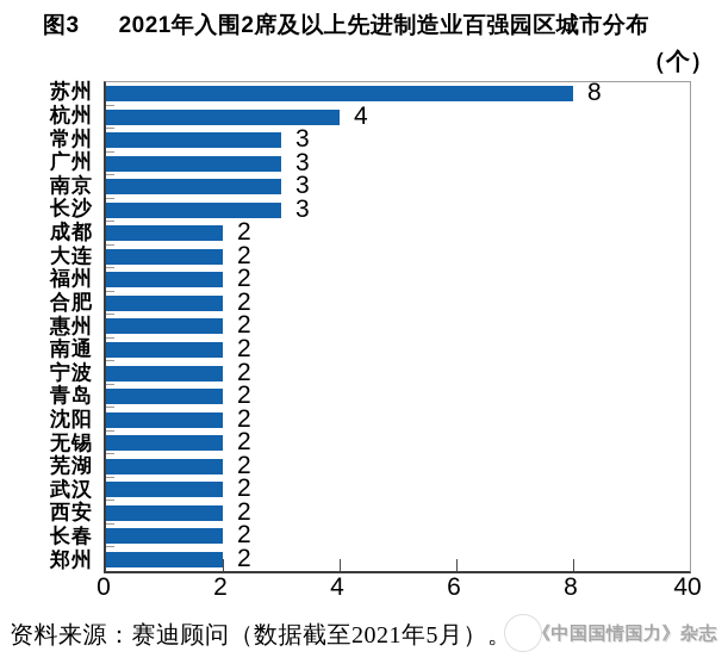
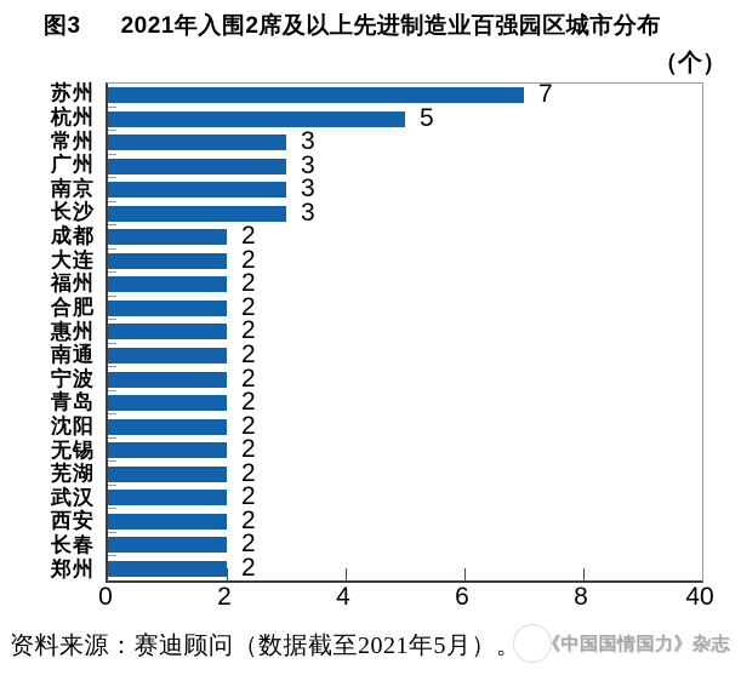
苏州: 8 -> 7
杭州: 4 -> 5
